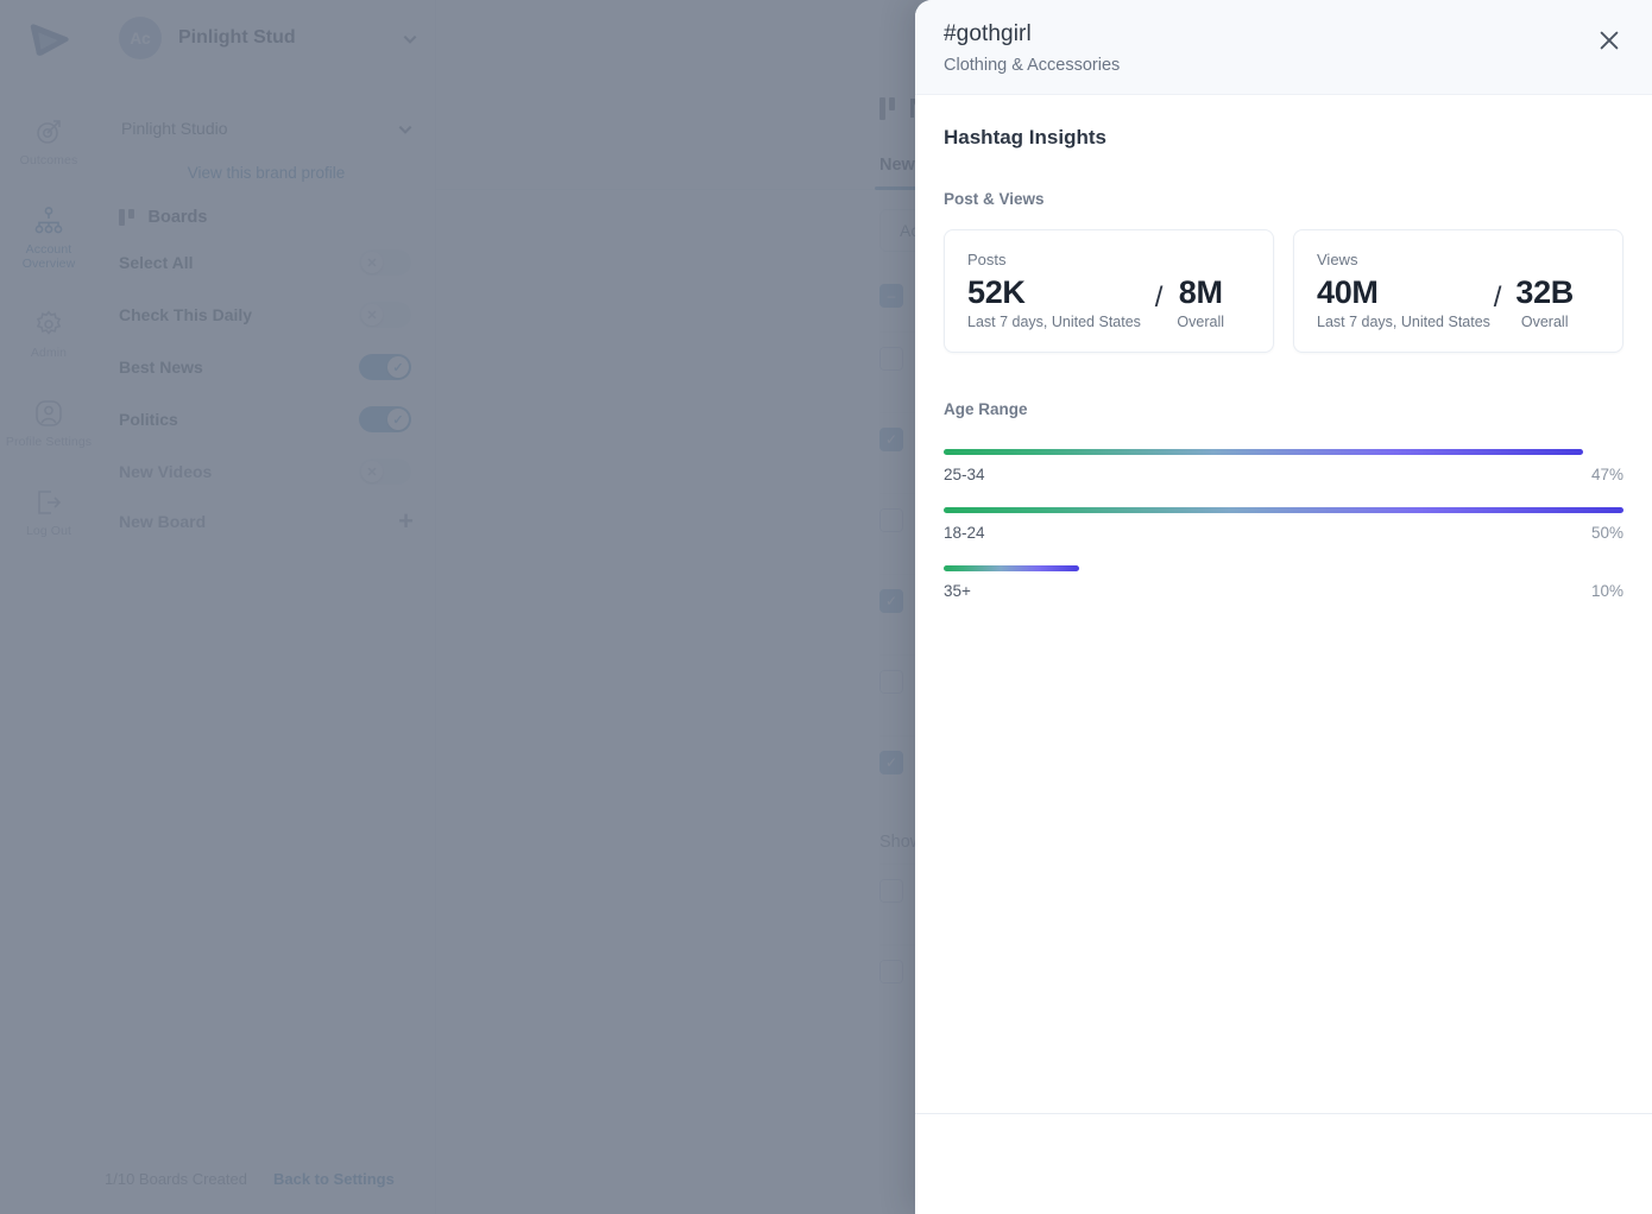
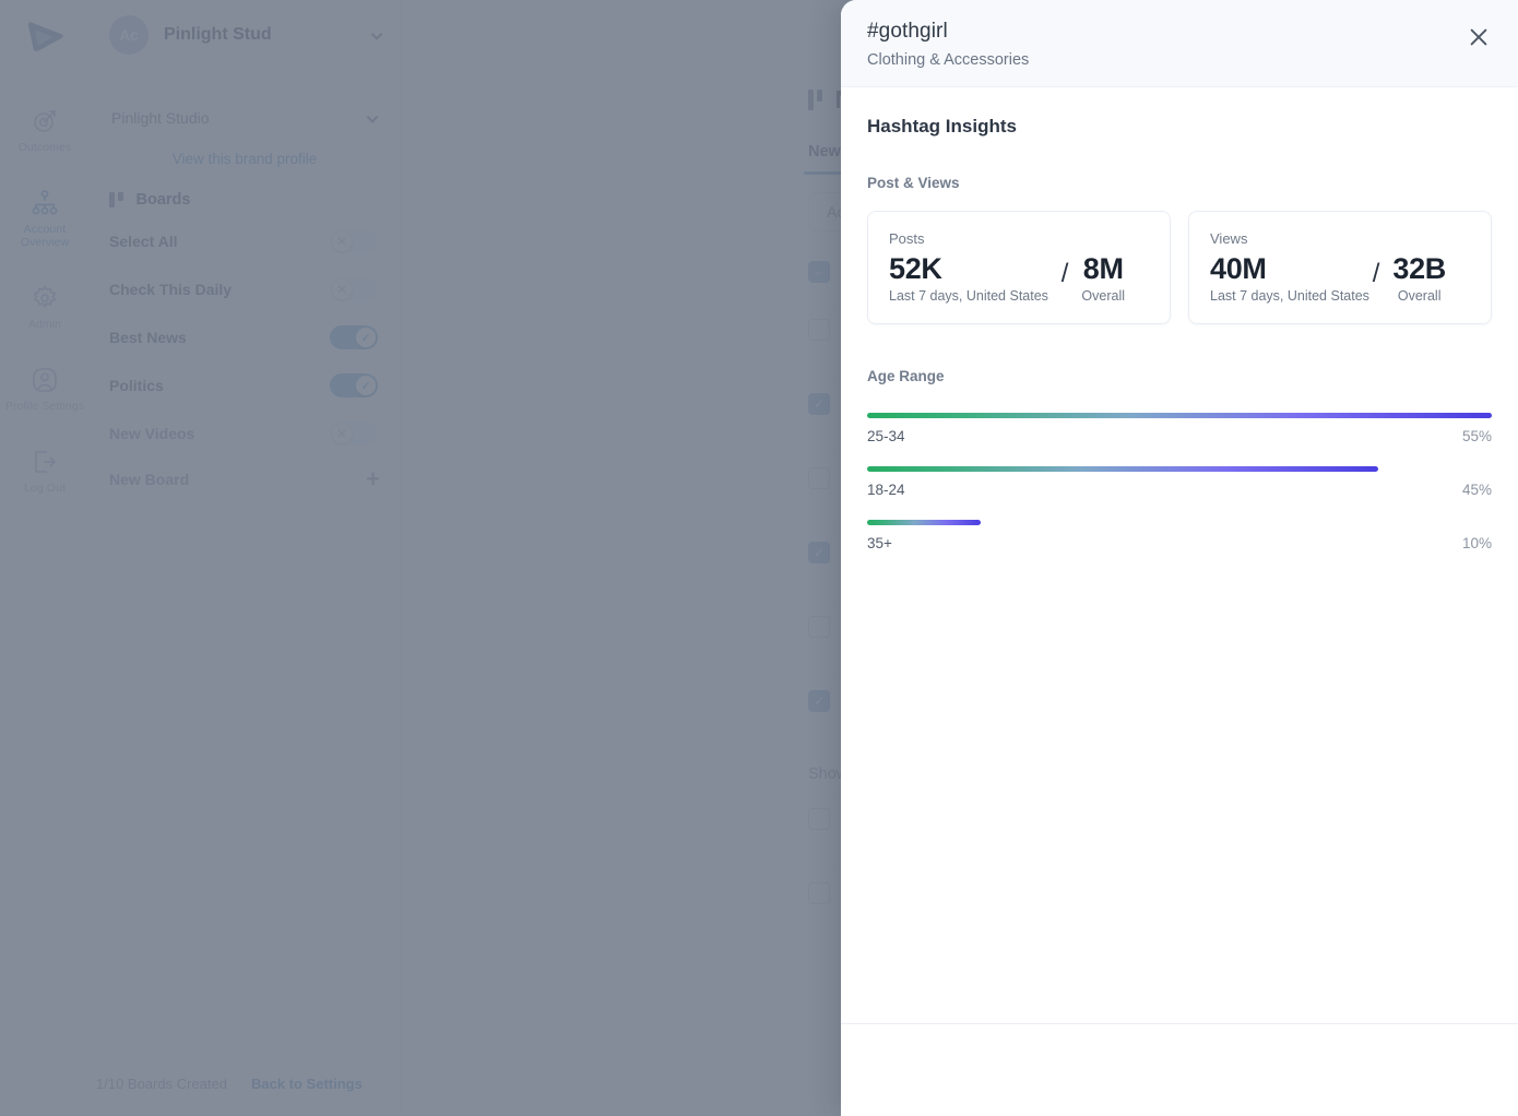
25-34: 47% -> 55%
18-24: 50% -> 45%
